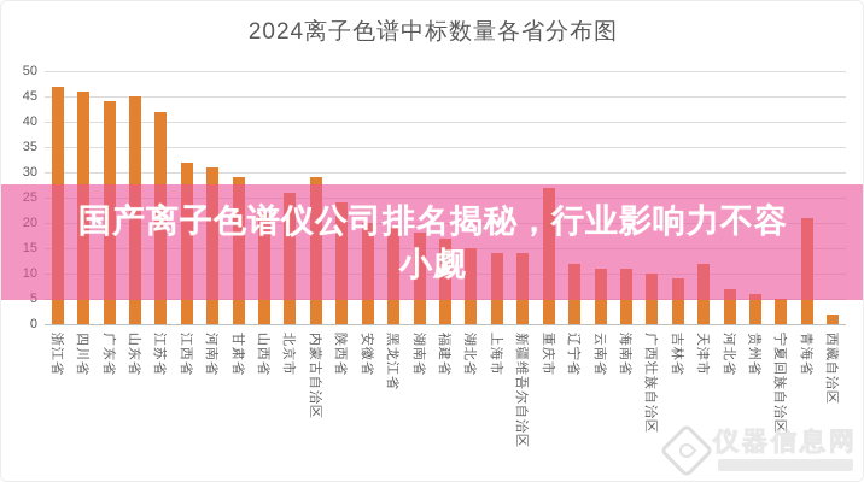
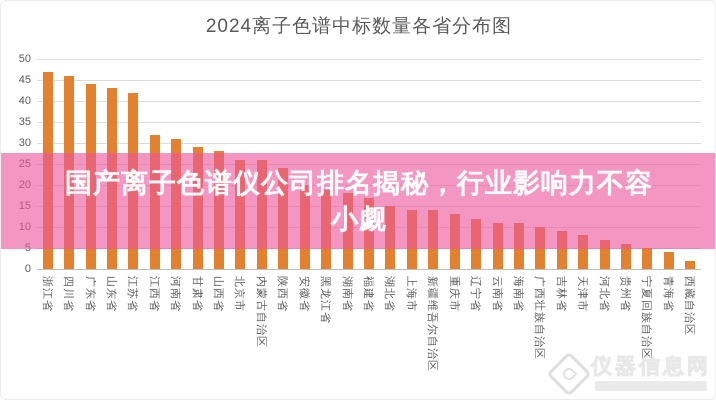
山东省: 45 -> 43
山西省: 22 -> 28
内蒙古自治区: 29 -> 26
重庆市: 27 -> 13
天津市: 12 -> 8
青海省: 21 -> 4
